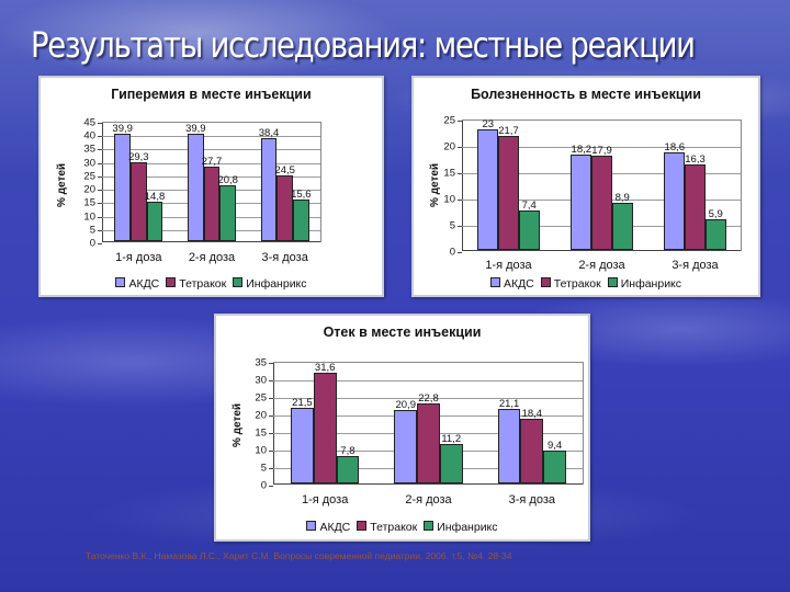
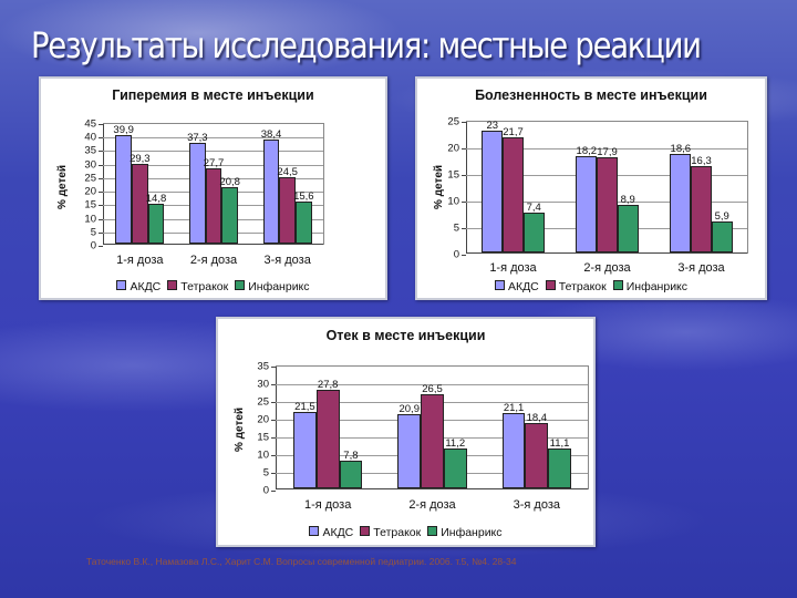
Гиперемия в месте инъекции/АКДС/2-я доза: 39,9 -> 37,3
Отек в месте инъекции/Тетракок/1-я доза: 31,6 -> 27,8
Отек в месте инъекции/Тетракок/2-я доза: 22,8 -> 26,5
Отек в месте инъекции/Инфанрикс/3-я доза: 9,4 -> 11,1
